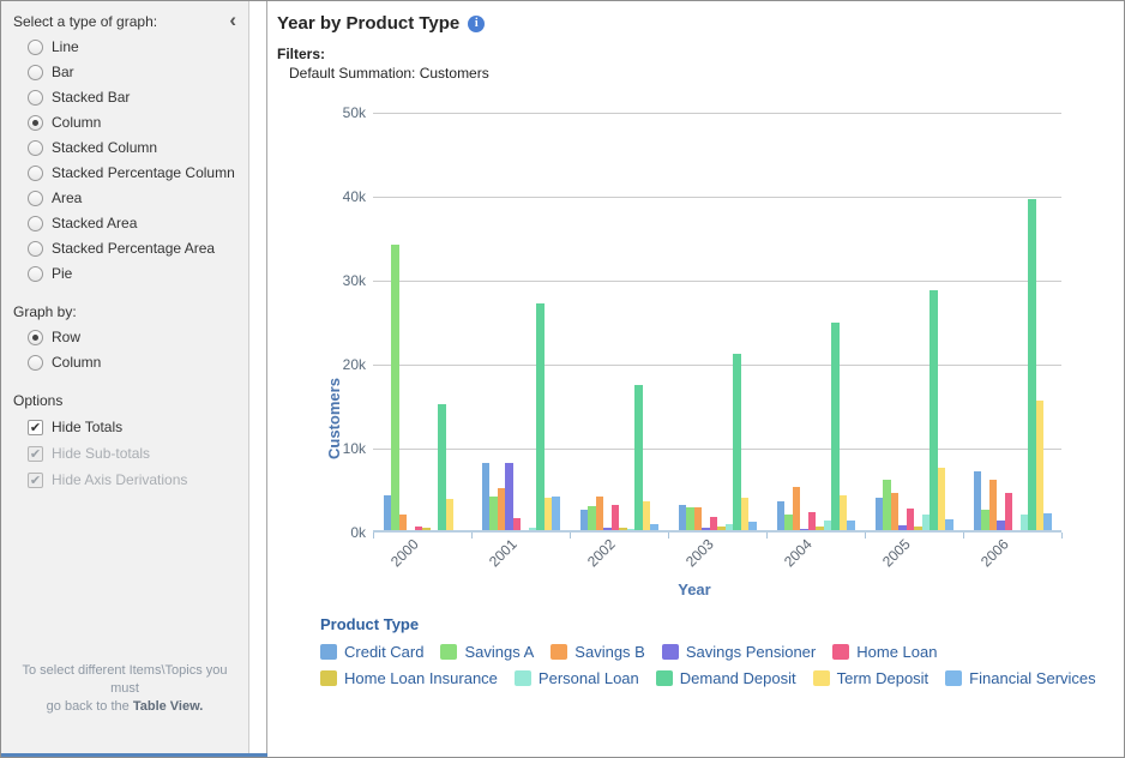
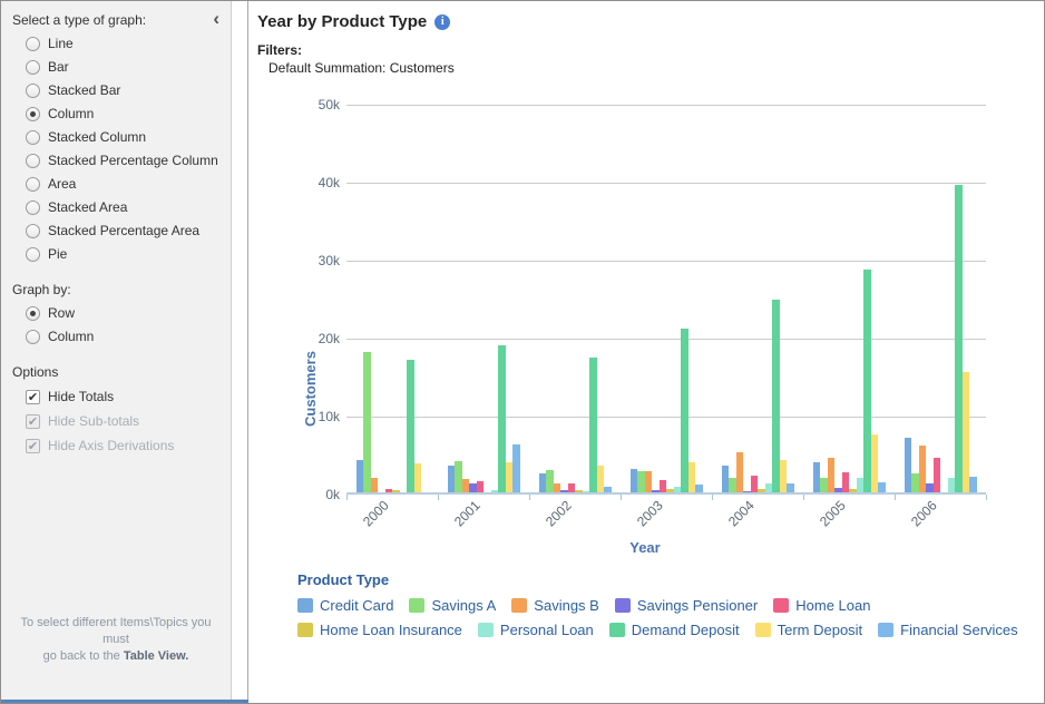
Savings A/2000: 34k -> 18k
Demand Deposit/2000: 15k -> 17k
Credit Card/2001: 8k -> 4k
Savings B/2001: 5k -> 2k
Savings Pensioner/2001: 8k -> 1k
Demand Deposit/2001: 27k -> 19k
Financial Services/2001: 4k -> 6k
Savings B/2002: 4k -> 1k
Home Loan/2002: 3k -> 1k
Savings A/2005: 6k -> 2k
